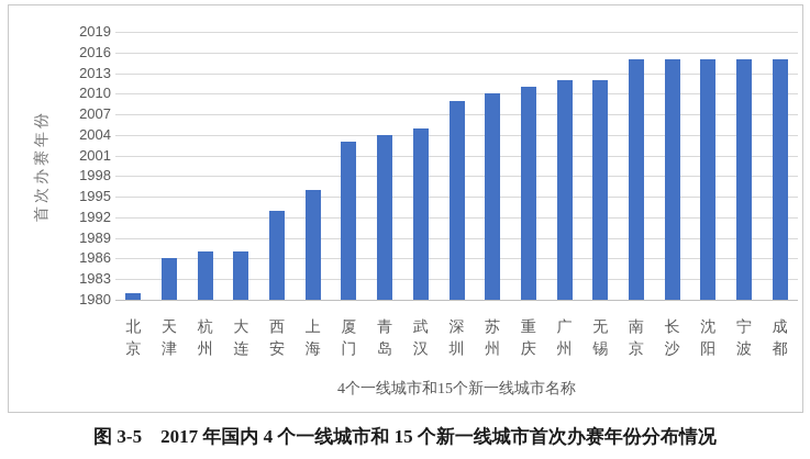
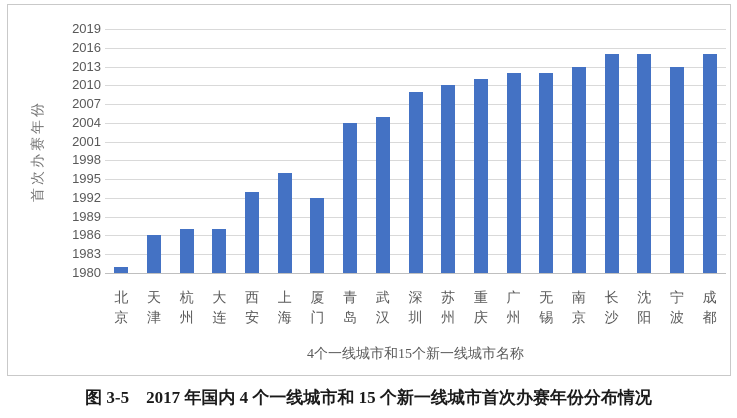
厦门: 2003 -> 1992
南京: 2015 -> 2013
宁波: 2015 -> 2013
